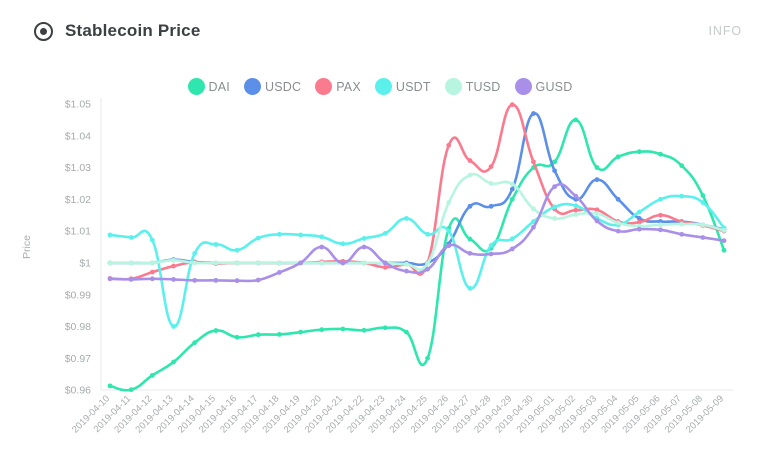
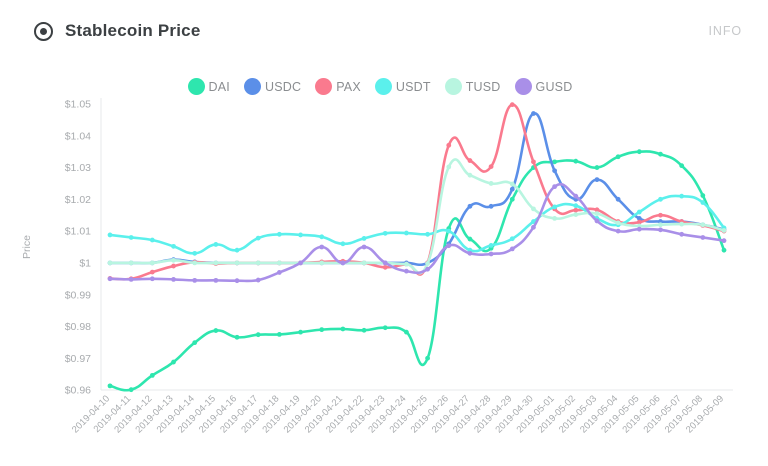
USDT/2019-04-13: $0.980 -> $1.005
USDT/2019-04-24: $1.014 -> $1.009
TUSD/2019-04-26: $1.019 -> $1.030
USDT/2019-04-27: $0.992 -> $1.004
DAI/2019-05-02: $1.045 -> $1.032
